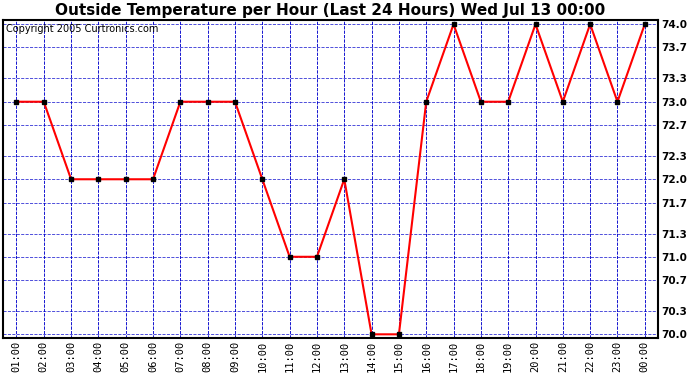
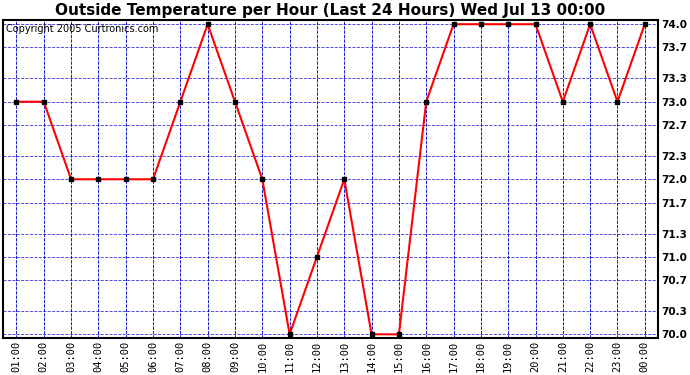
08:00: 73 -> 74
11:00: 71 -> 70
18:00: 73 -> 74
19:00: 73 -> 74
